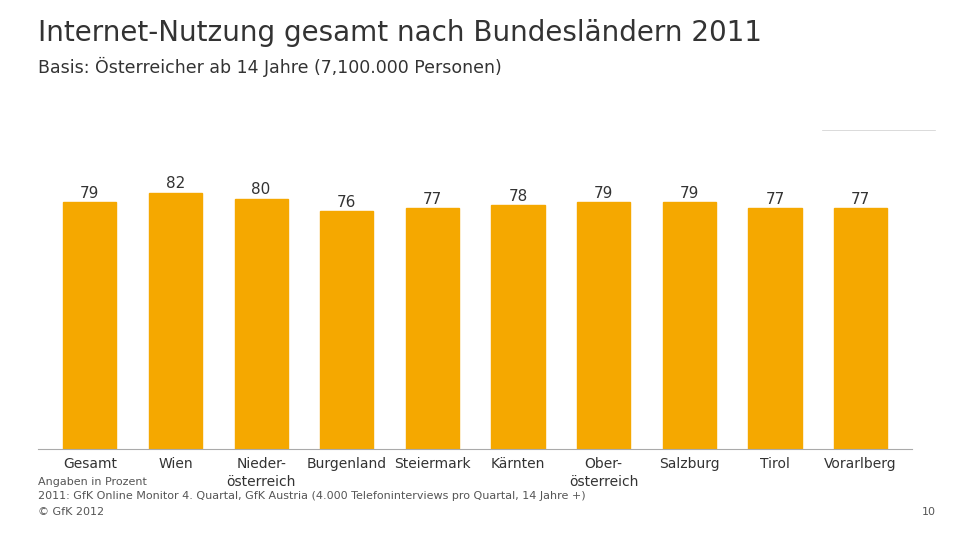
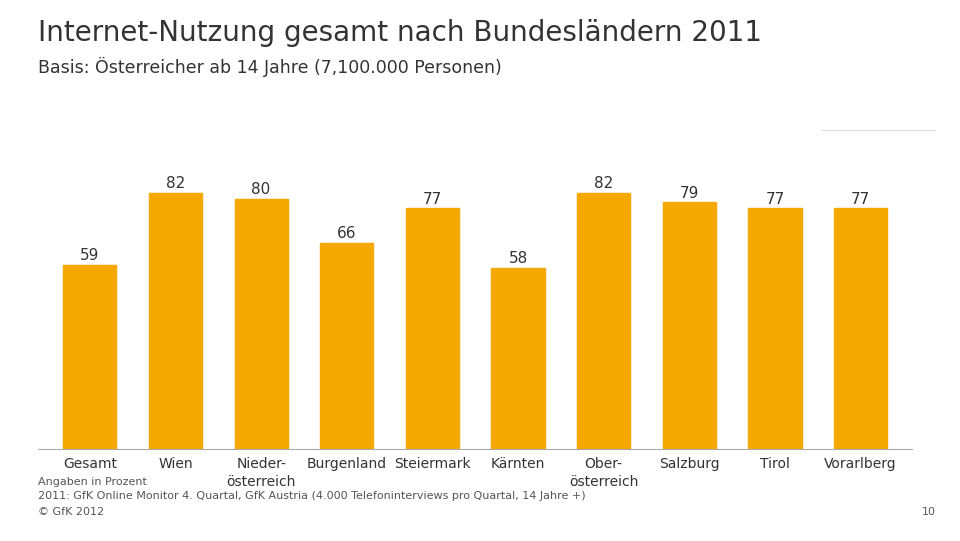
Gesamt: 79 -> 59
Burgenland: 76 -> 66
Kärnten: 78 -> 58
Ober- österreich: 79 -> 82
